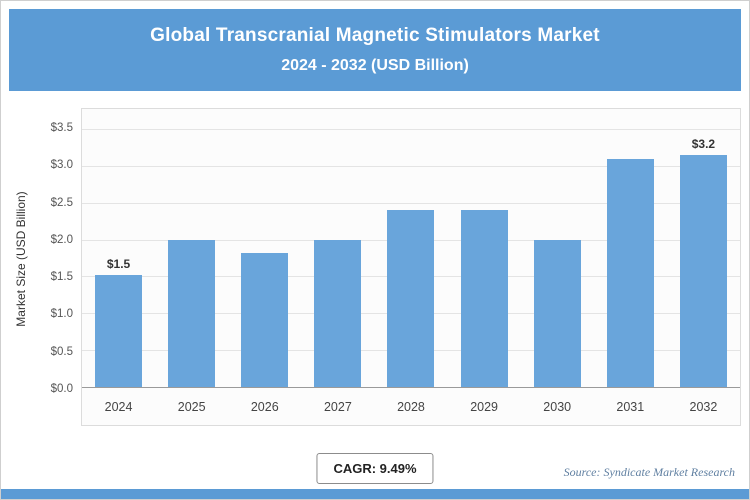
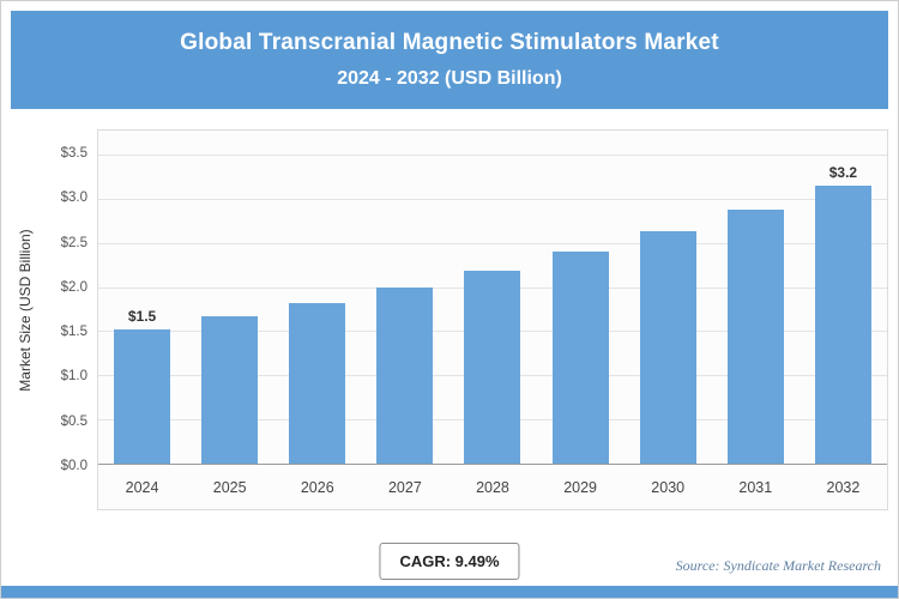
2025: $2.0 -> $1.7
2028: $2.4 -> $2.2
2030: $2.0 -> $2.6
2031: $3.1 -> $2.9
